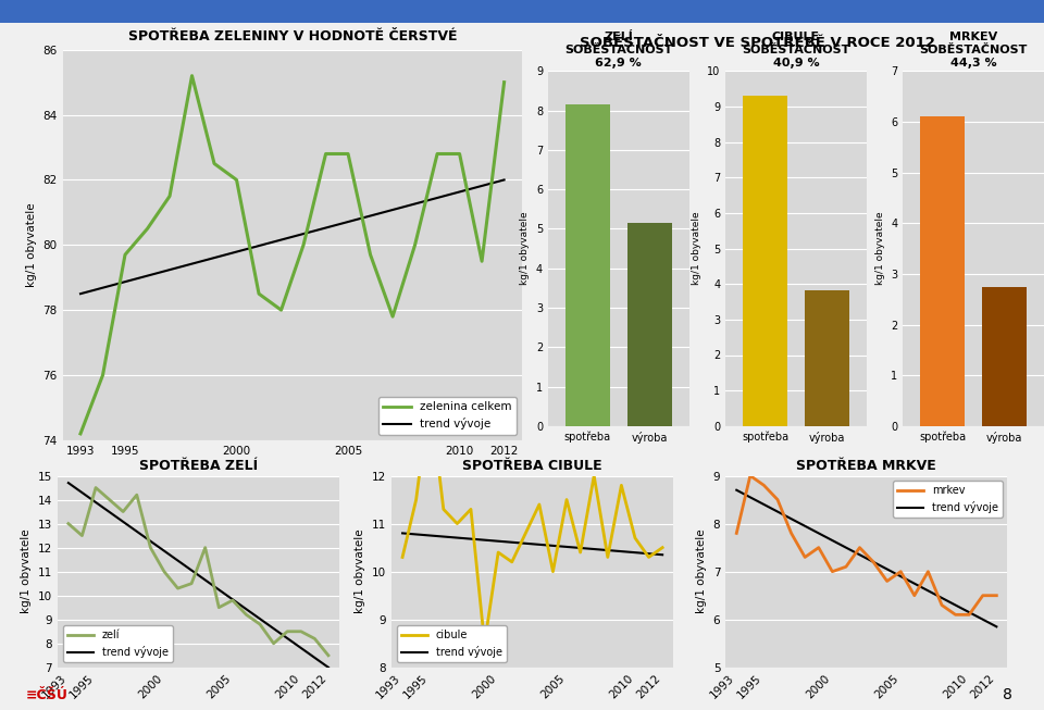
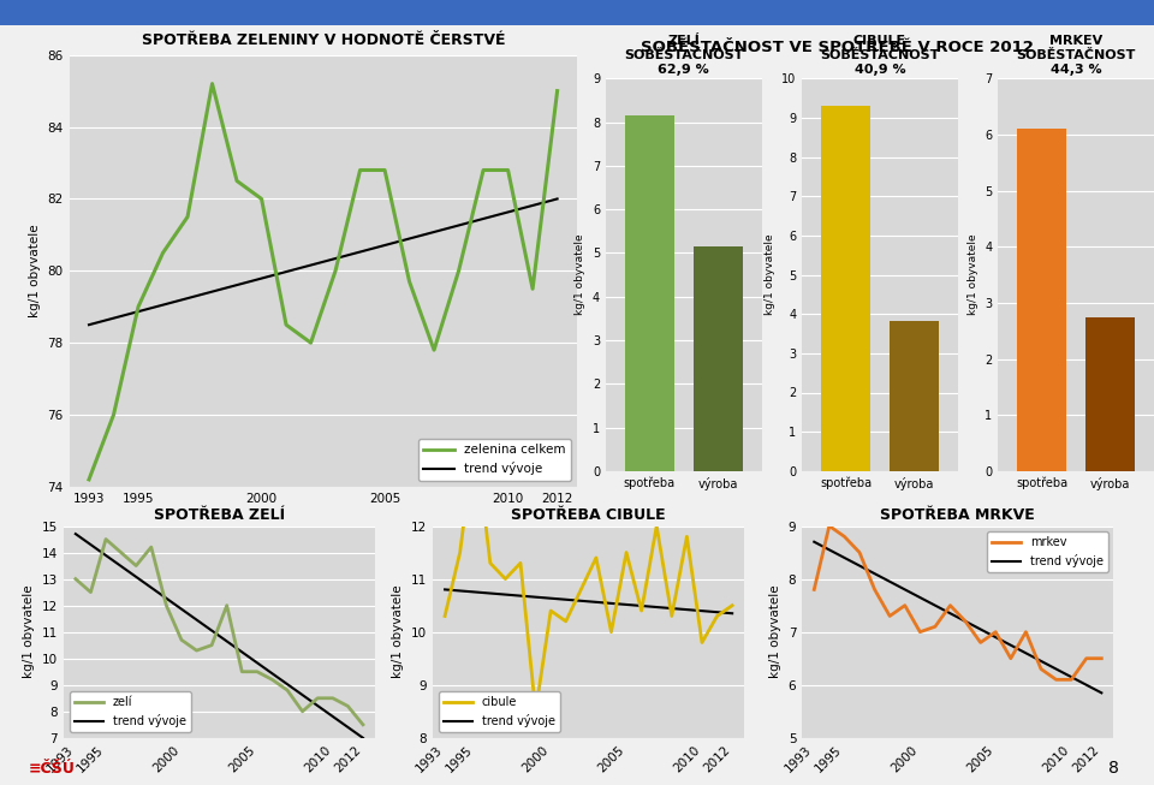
SPOTŘEBA ZELENINY V HODNOTĚ ČERSTVÉ/1995: 79.7 -> 79.0
SPOTŘEBA ZELÍ/2000: 11.0 -> 10.7
SPOTŘEBA ZELÍ/2005: 9.8 -> 9.5
SPOTŘEBA CIBULE/2010: 10.7 -> 9.8
